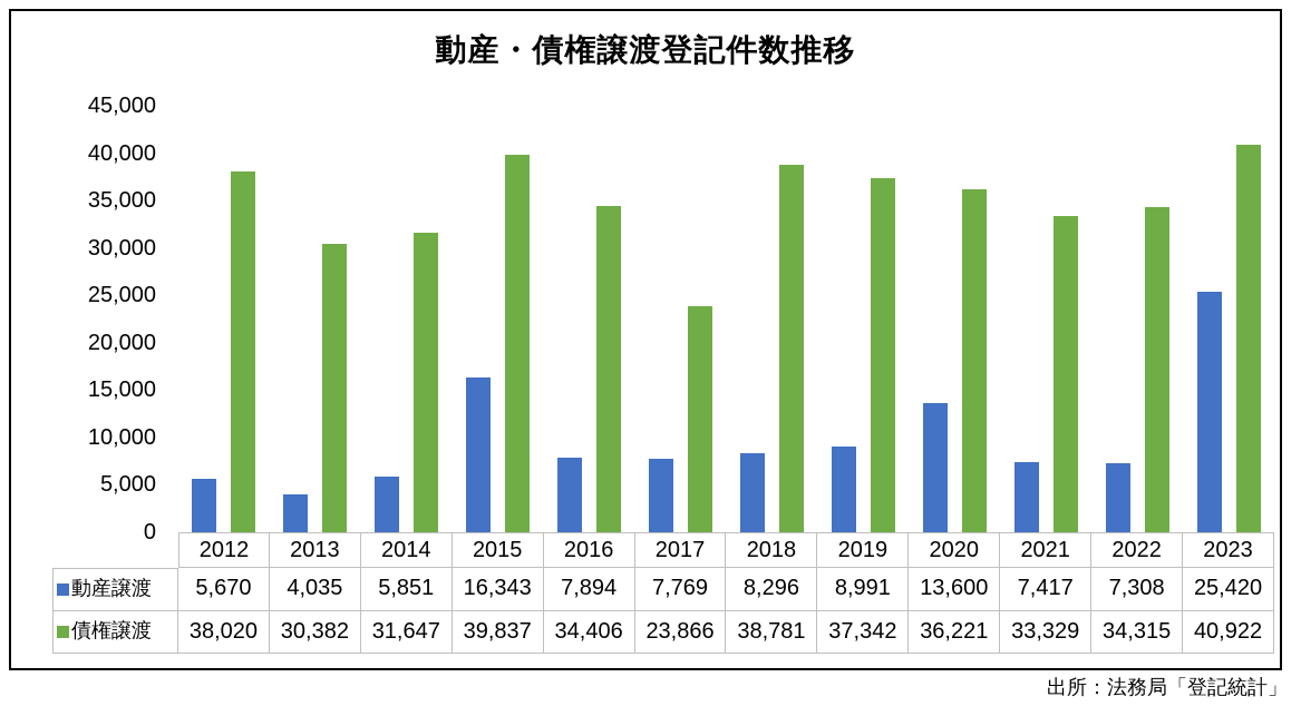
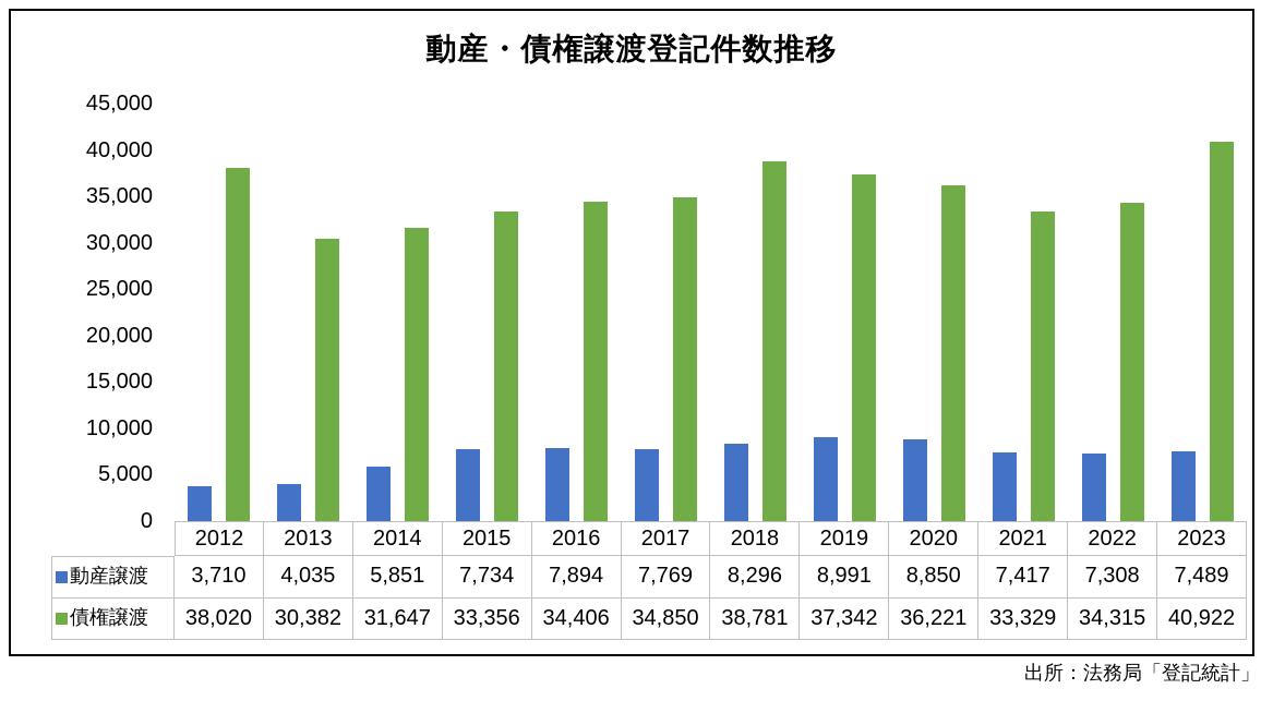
動産譲渡/2012: 5,670 -> 3,710
動産譲渡/2015: 16,343 -> 7,734
債権譲渡/2015: 39,837 -> 33,356
債権譲渡/2017: 23,866 -> 34,850
動産譲渡/2020: 13,600 -> 8,850
動産譲渡/2023: 25,420 -> 7,489
